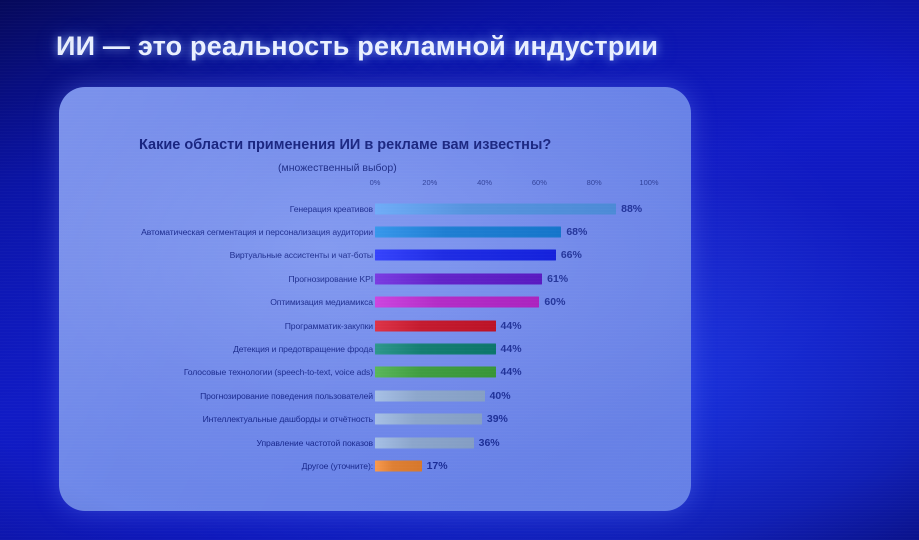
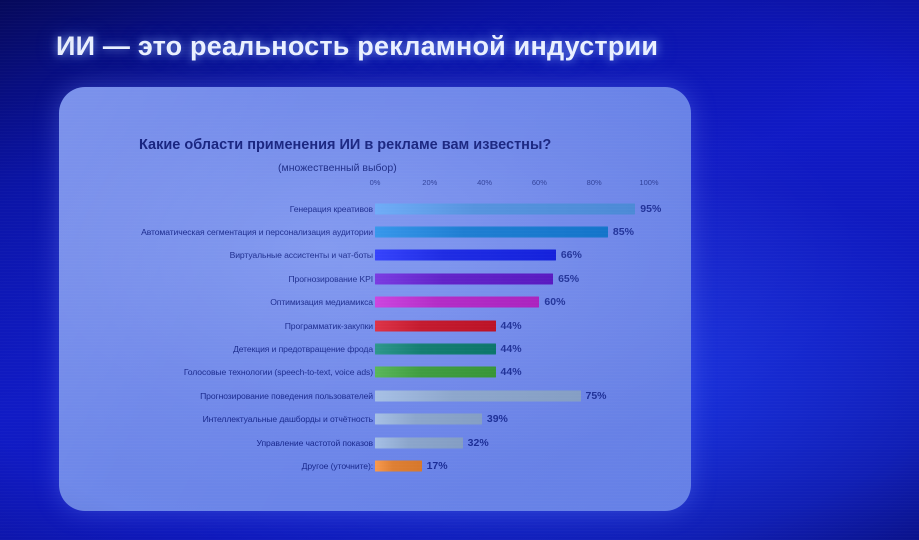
Генерация креативов: 88% -> 95%
Автоматическая сегментация и персонализация аудитории: 68% -> 85%
Прогнозирование KPI: 61% -> 65%
Прогнозирование поведения пользователей: 40% -> 75%
Управление частотой показов: 36% -> 32%
